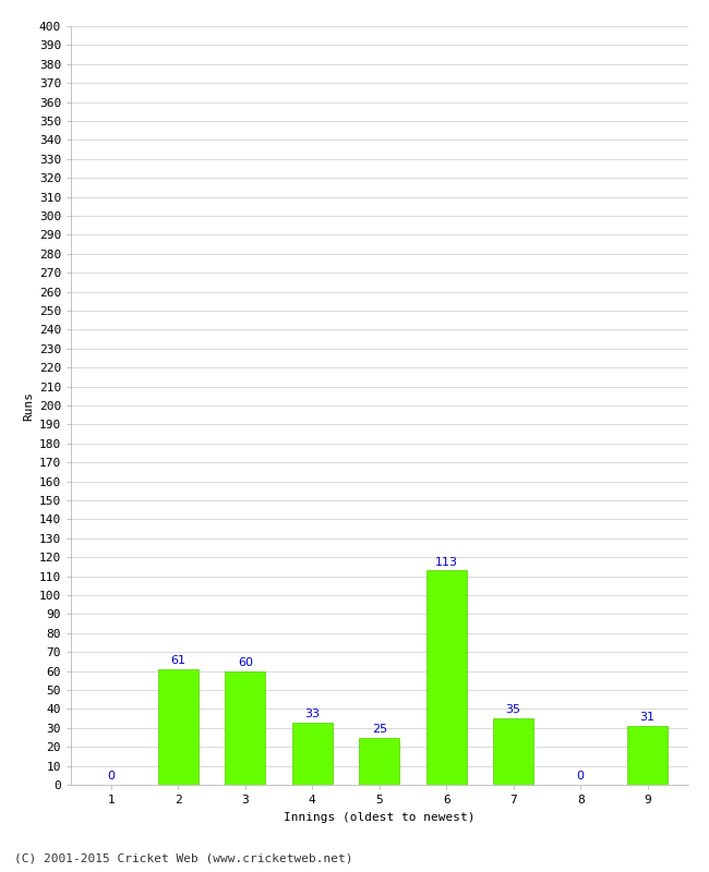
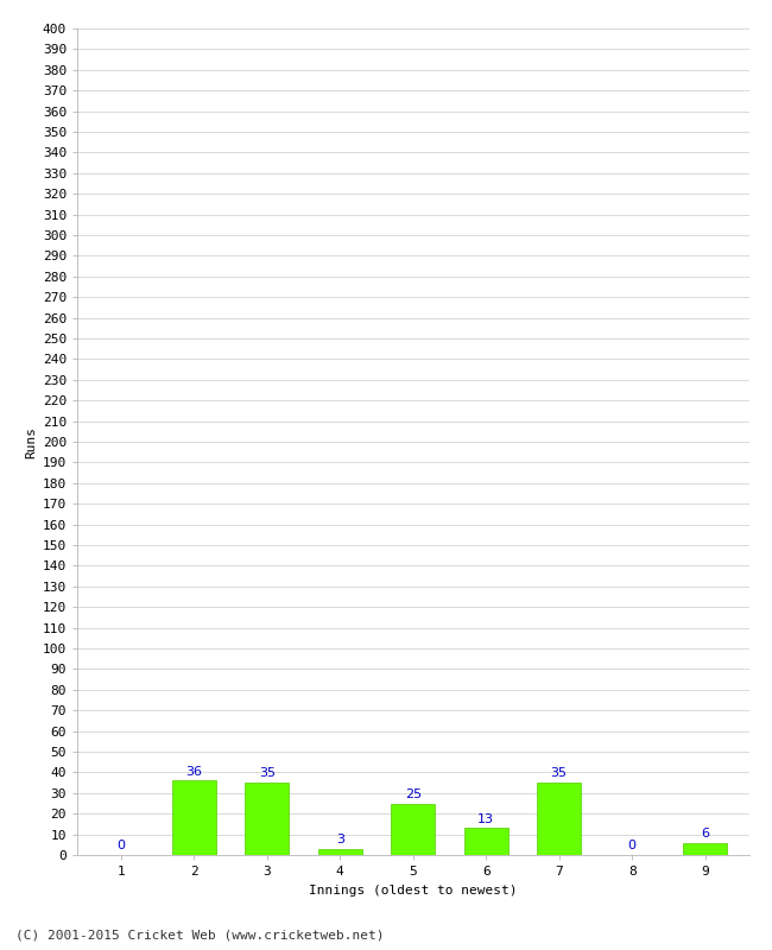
2: 61 -> 36
3: 60 -> 35
4: 33 -> 3
6: 113 -> 13
9: 31 -> 6
